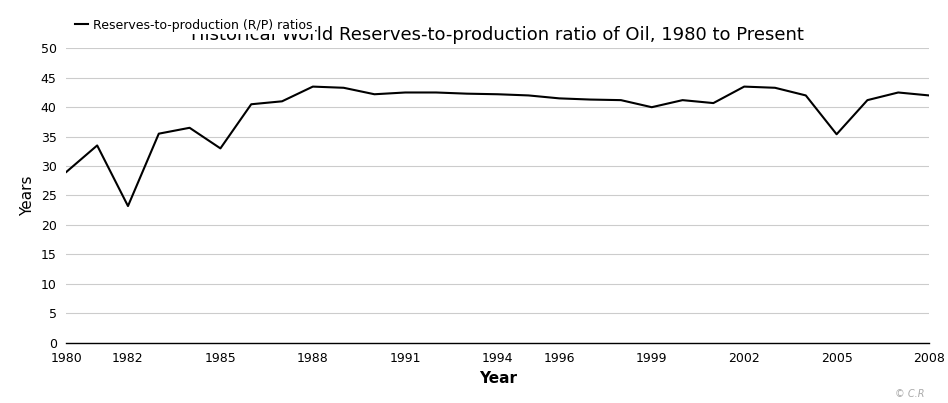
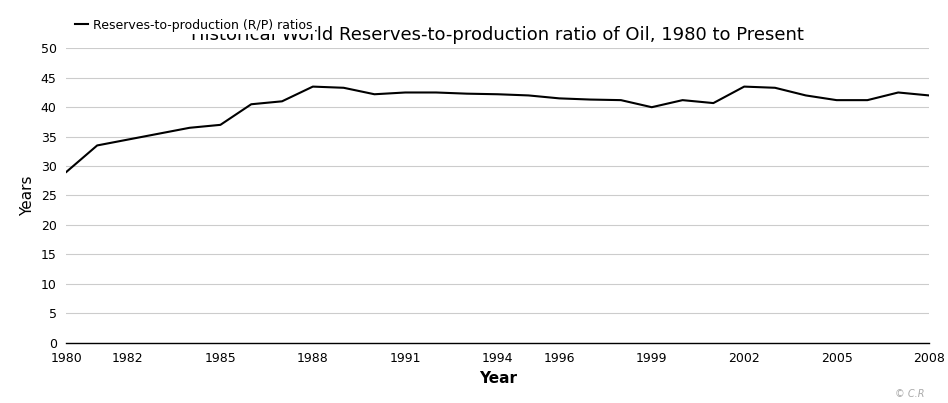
1982: 23.2 -> 34.5
1985: 33.0 -> 37.0
2005: 35.4 -> 41.2
